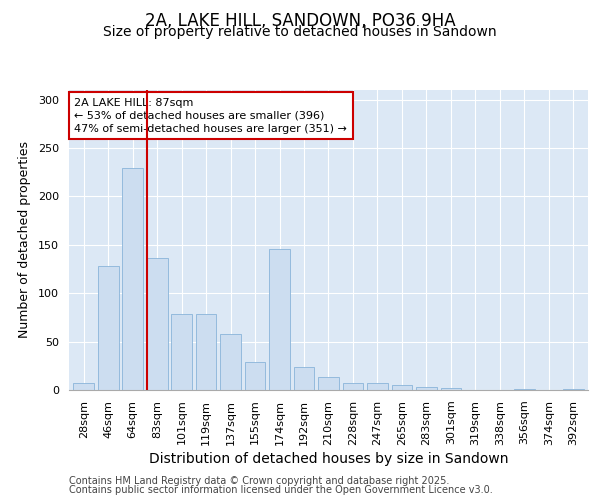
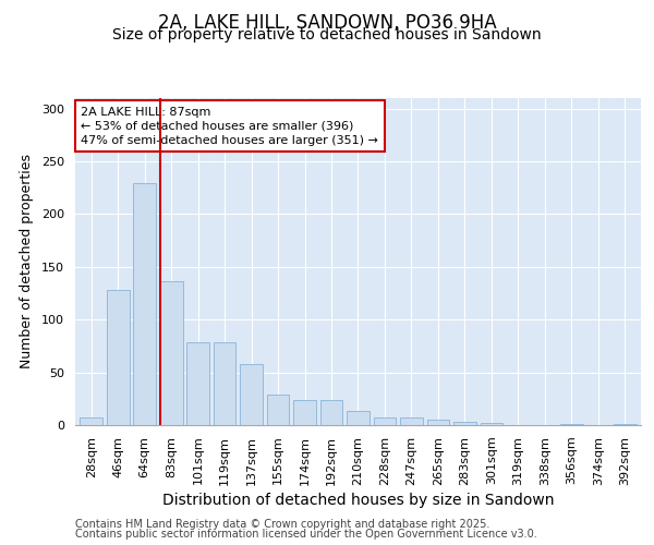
174sqm: 146 -> 24
